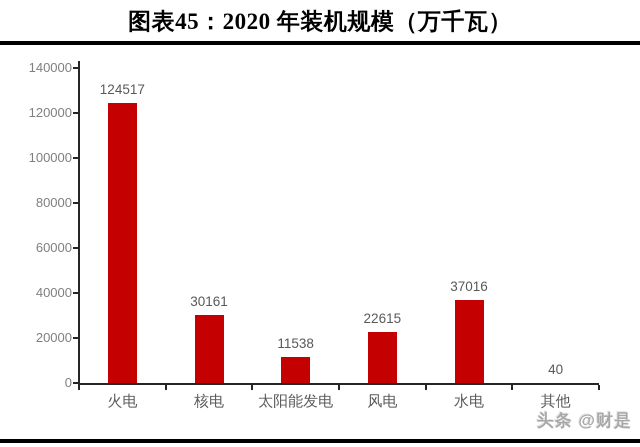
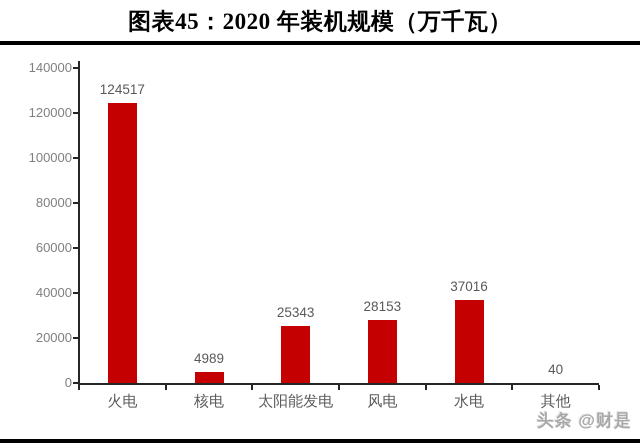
核电: 30161 -> 4989
太阳能发电: 11538 -> 25343
风电: 22615 -> 28153
